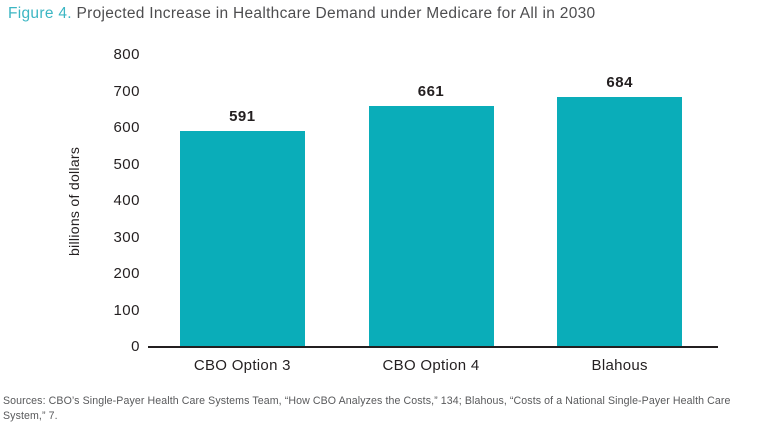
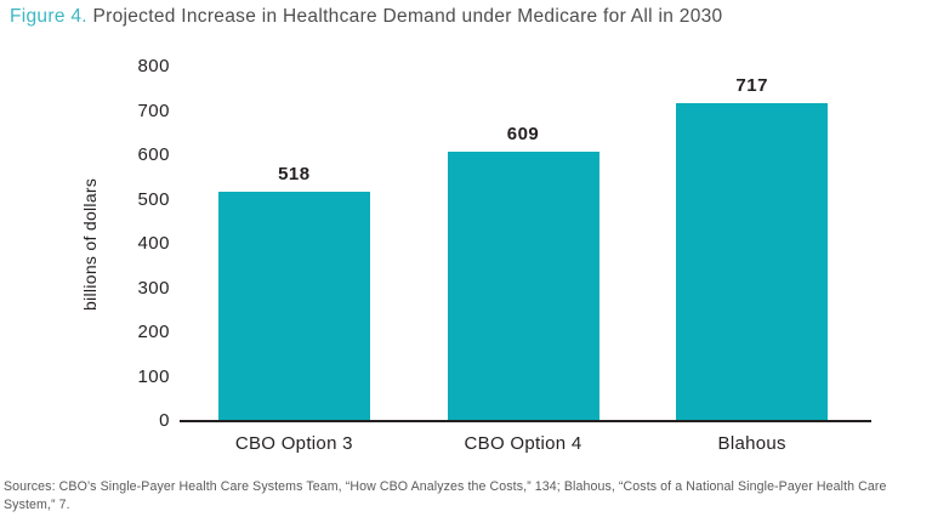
CBO Option 3: 591 -> 518
CBO Option 4: 661 -> 609
Blahous: 684 -> 717
